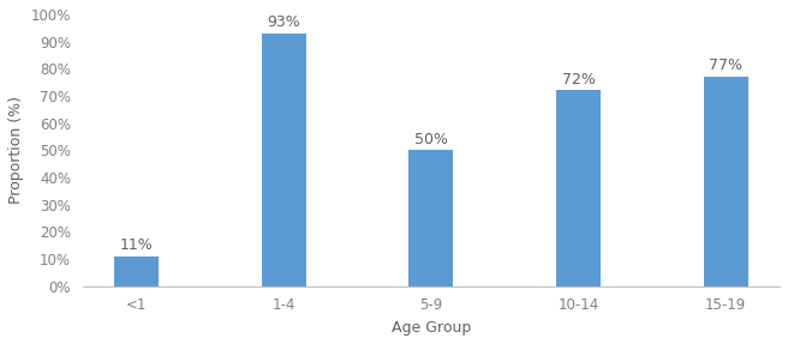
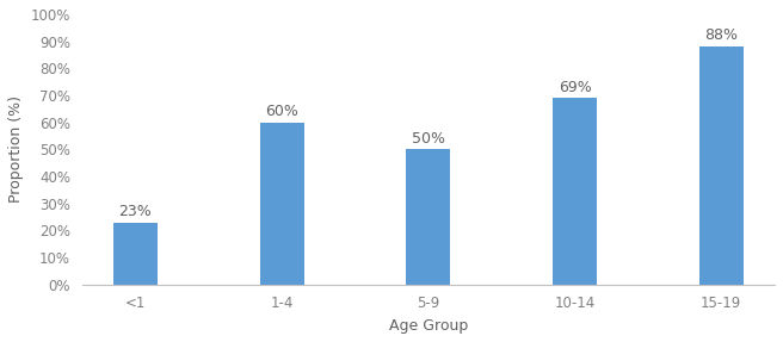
<1: 11% -> 23%
1-4: 93% -> 60%
10-14: 72% -> 69%
15-19: 77% -> 88%
